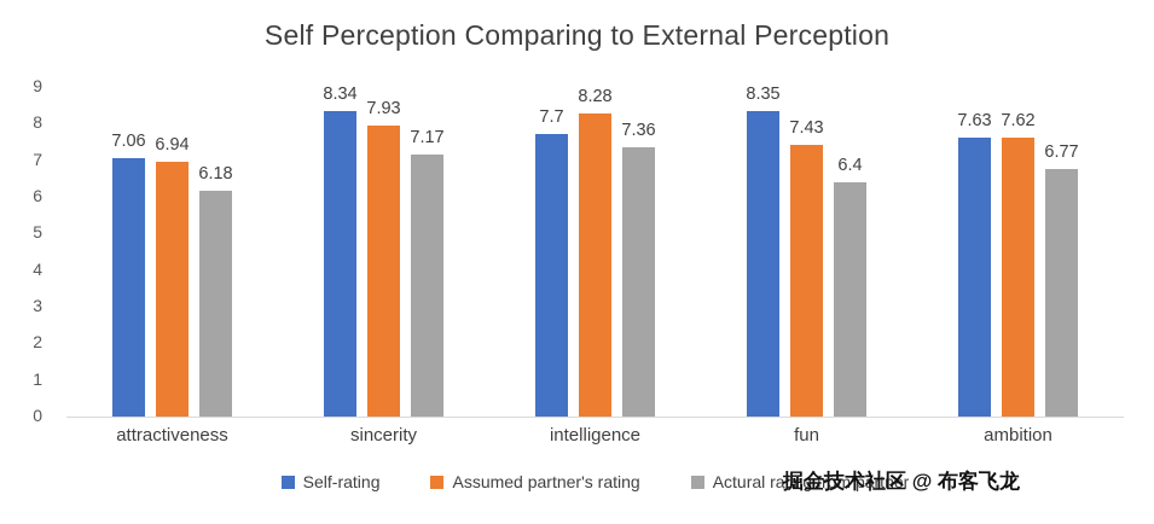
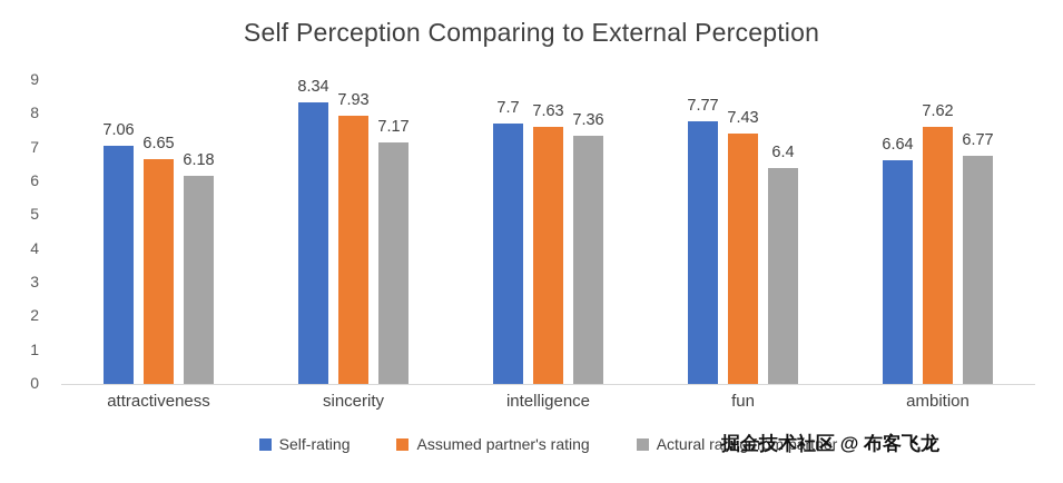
Assumed partner's rating/attractiveness: 6.94 -> 6.65
Assumed partner's rating/intelligence: 8.28 -> 7.63
Self-rating/fun: 8.35 -> 7.77
Self-rating/ambition: 7.63 -> 6.64
